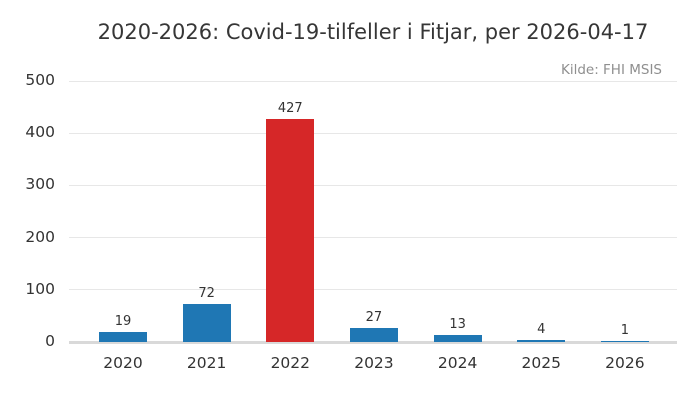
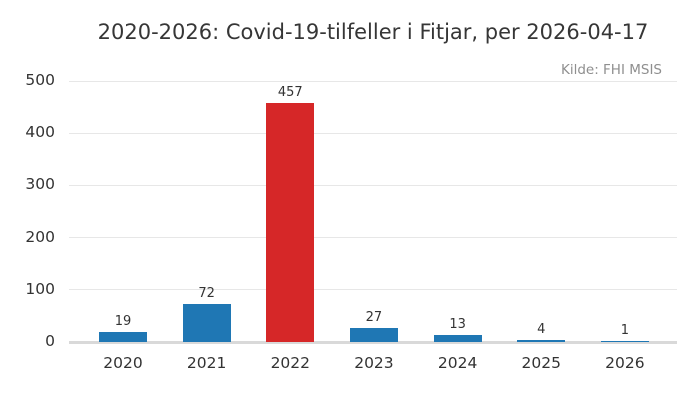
2022: 427 -> 457
